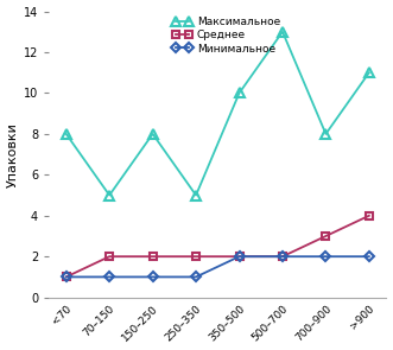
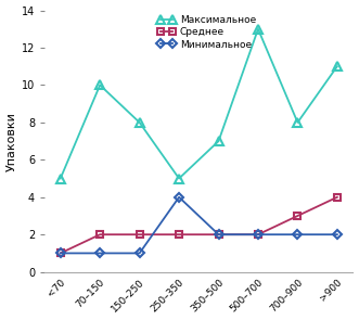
Максимальное/<70: 8 -> 5
Максимальное/70–150: 5 -> 10
Минимальное/250–350: 1 -> 4
Максимальное/350–500: 10 -> 7
